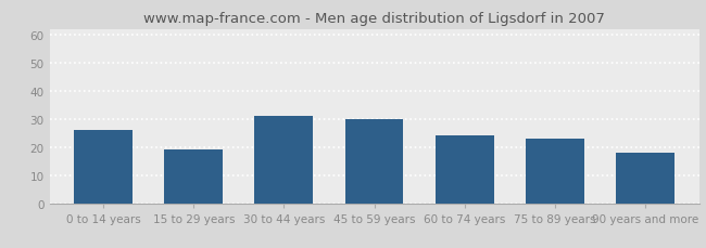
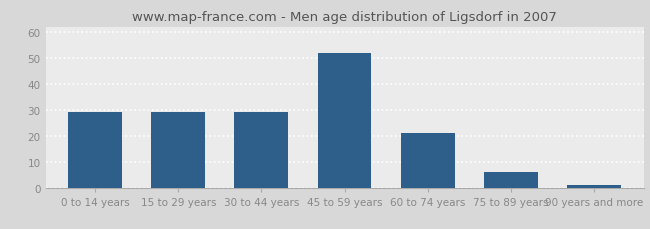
0 to 14 years: 26 -> 29
15 to 29 years: 19 -> 29
30 to 44 years: 31 -> 29
45 to 59 years: 30 -> 52
60 to 74 years: 24 -> 21
75 to 89 years: 23 -> 6
90 years and more: 18 -> 1
